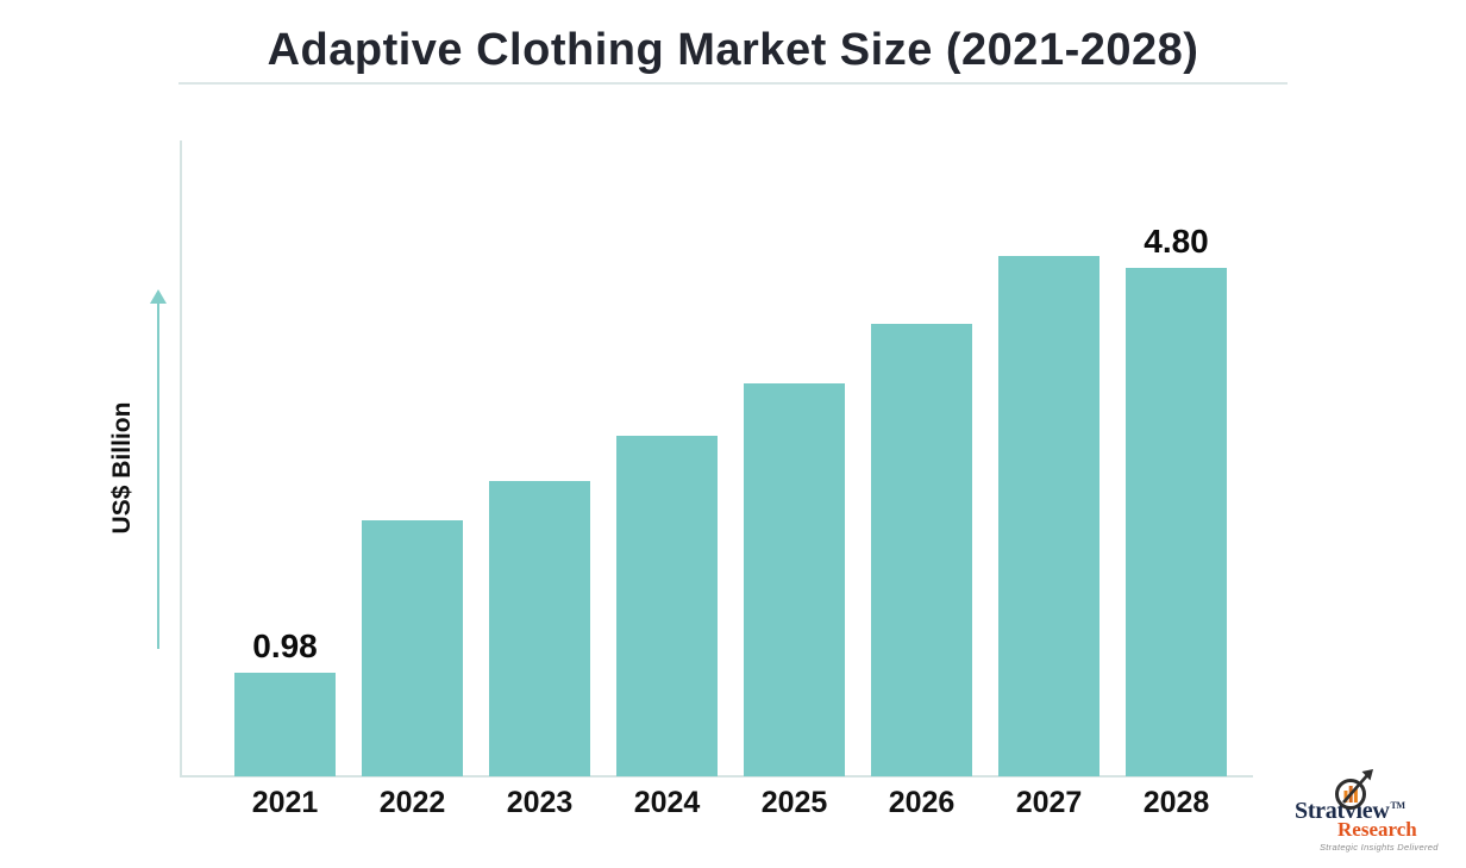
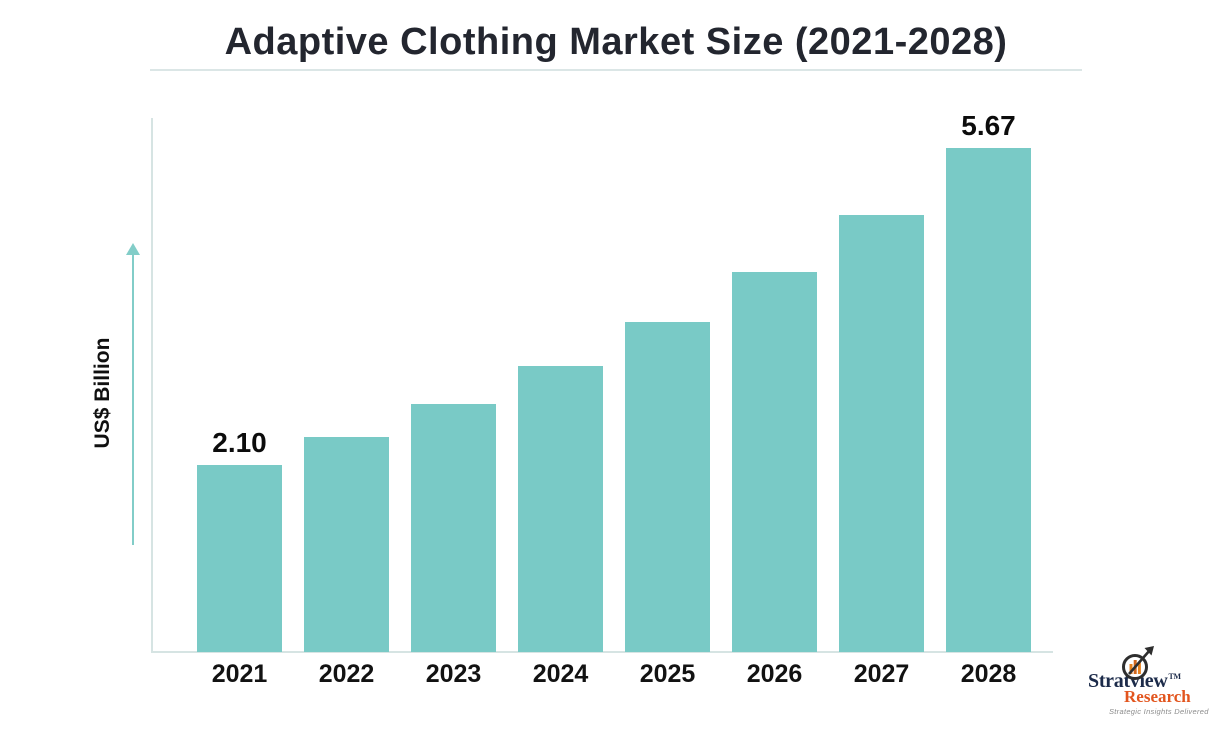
2021: 0.98 -> 2.10
2028: 4.80 -> 5.67
